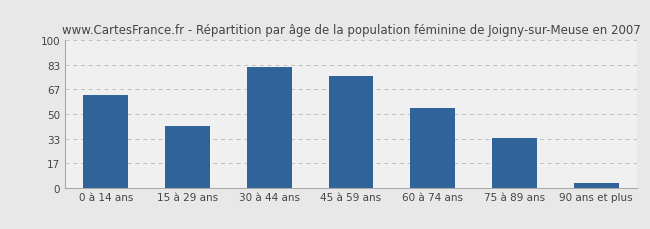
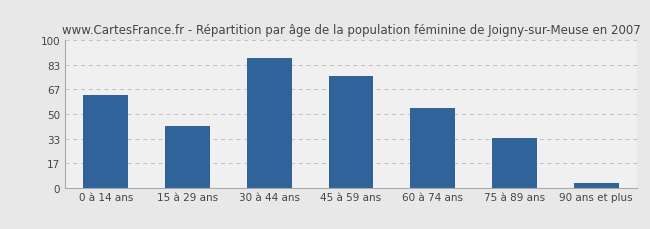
30 à 44 ans: 82 -> 88
